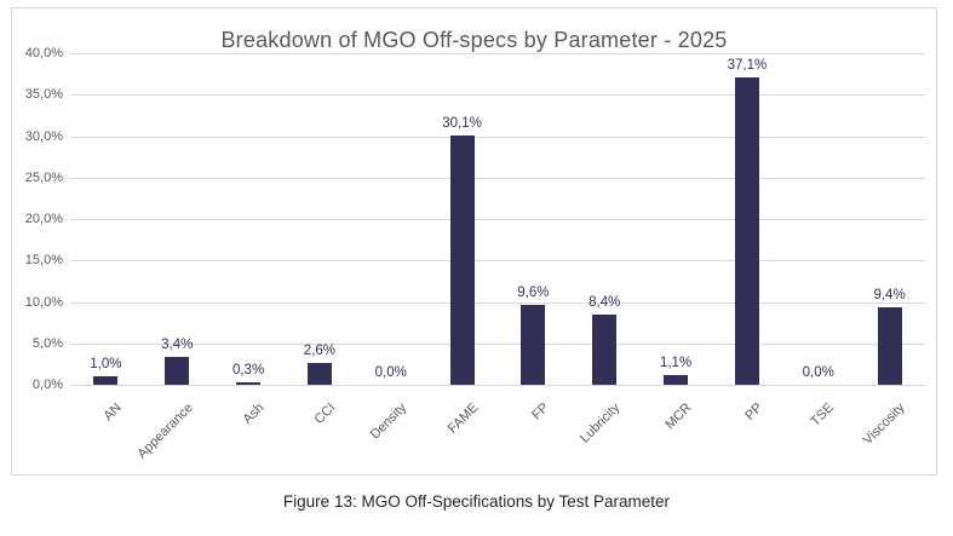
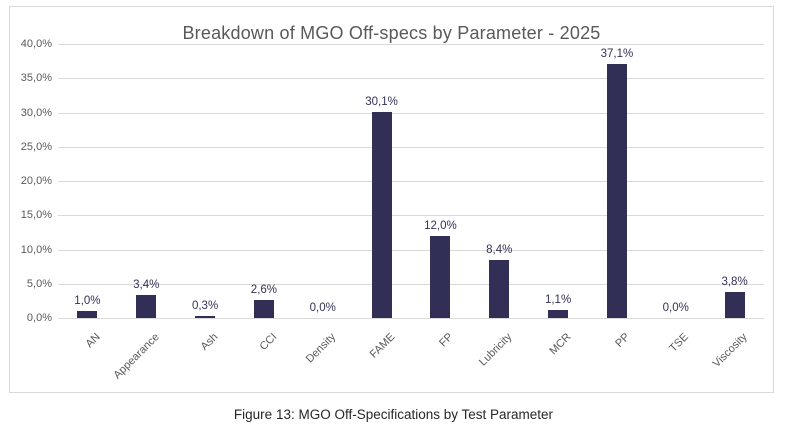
FP: 9,6% -> 12,0%
Viscosity: 9,4% -> 3,8%
